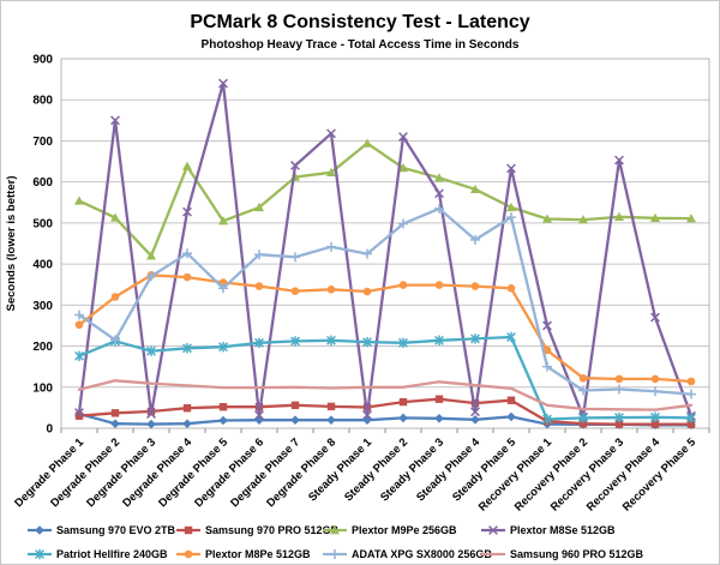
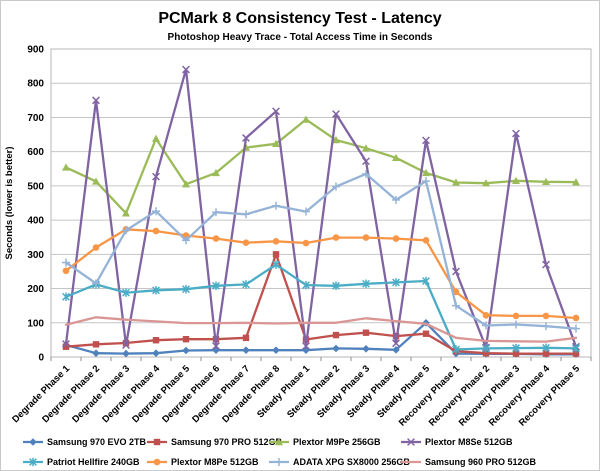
Samsung 970 PRO 512GB/Degrade Phase 8: 50 -> 300
Patriot Hellfire 240GB/Degrade Phase 8: 210 -> 270
Samsung 970 EVO 2TB/Steady Phase 5: 30 -> 100
